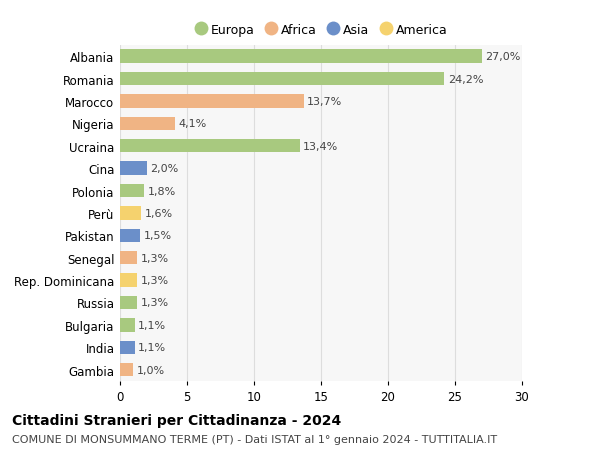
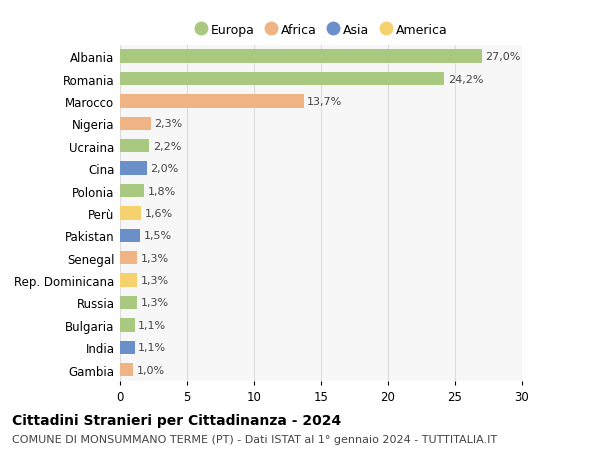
Nigeria: 4,1% -> 2,3%
Ucraina: 13,4% -> 2,2%
